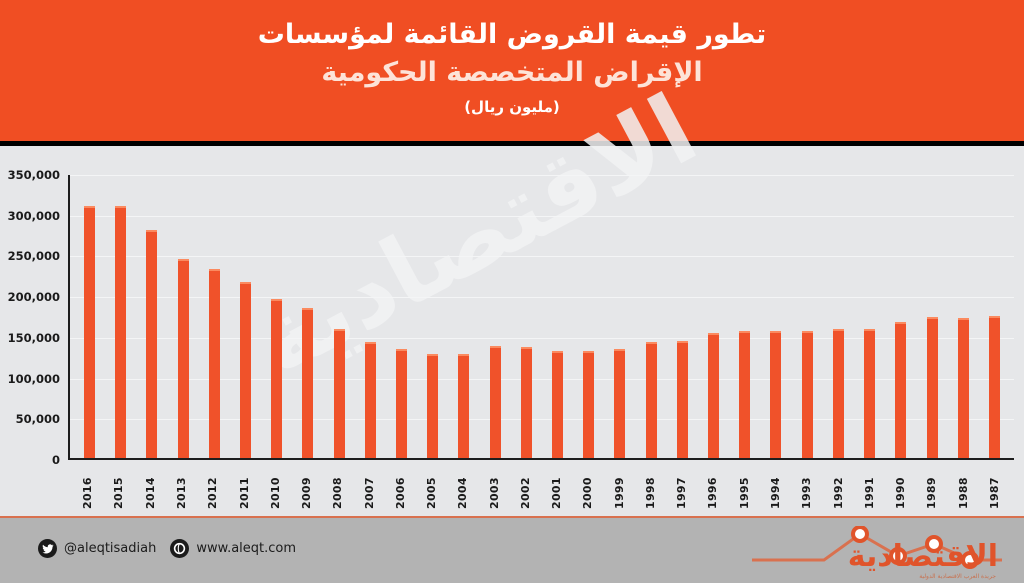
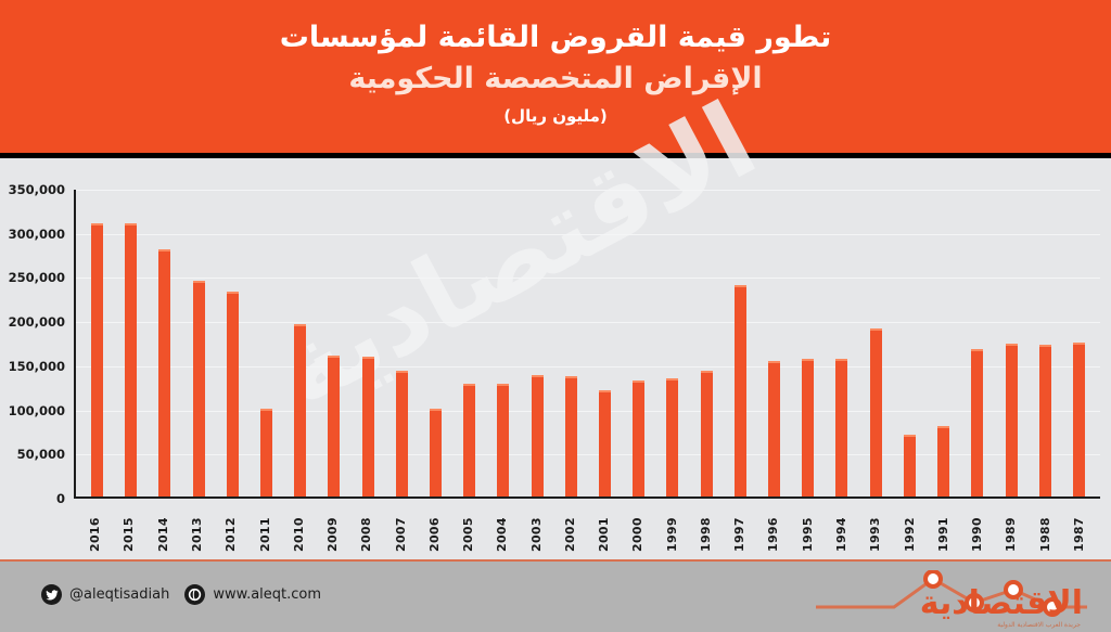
1991: 160000 -> 80000
1992: 160000 -> 70000
1993: 160000 -> 190000
1997: 140000 -> 240000
2001: 130000 -> 120000
2006: 130000 -> 100000
2009: 180000 -> 160000
2011: 220000 -> 100000
